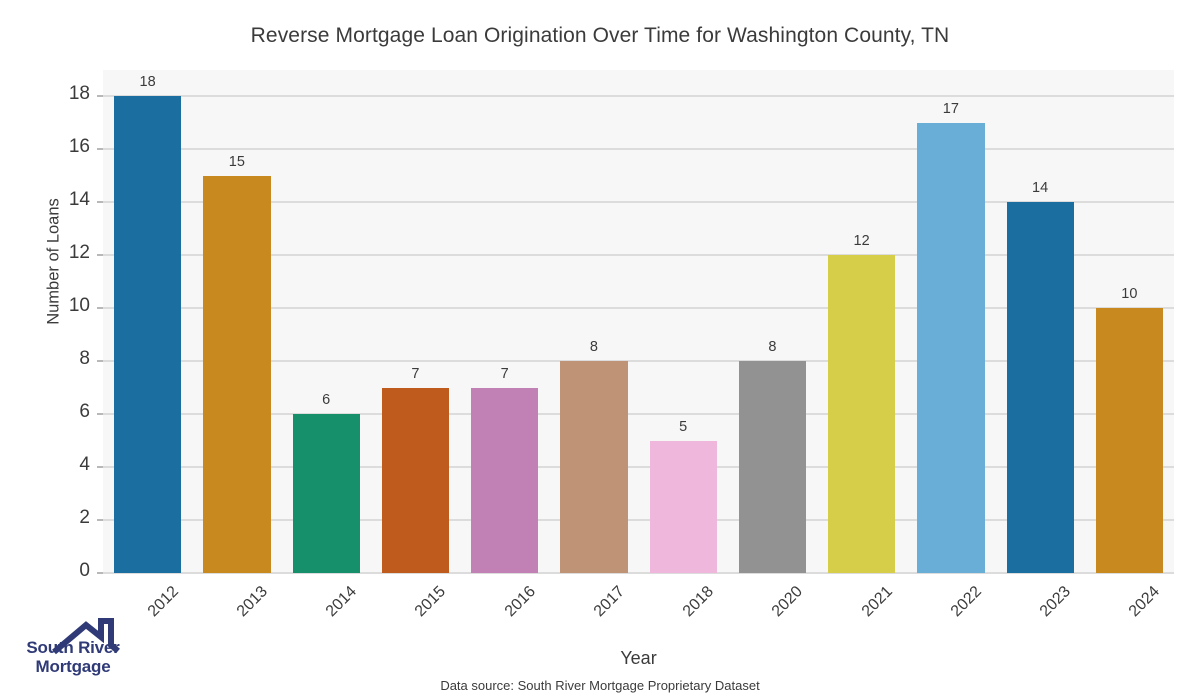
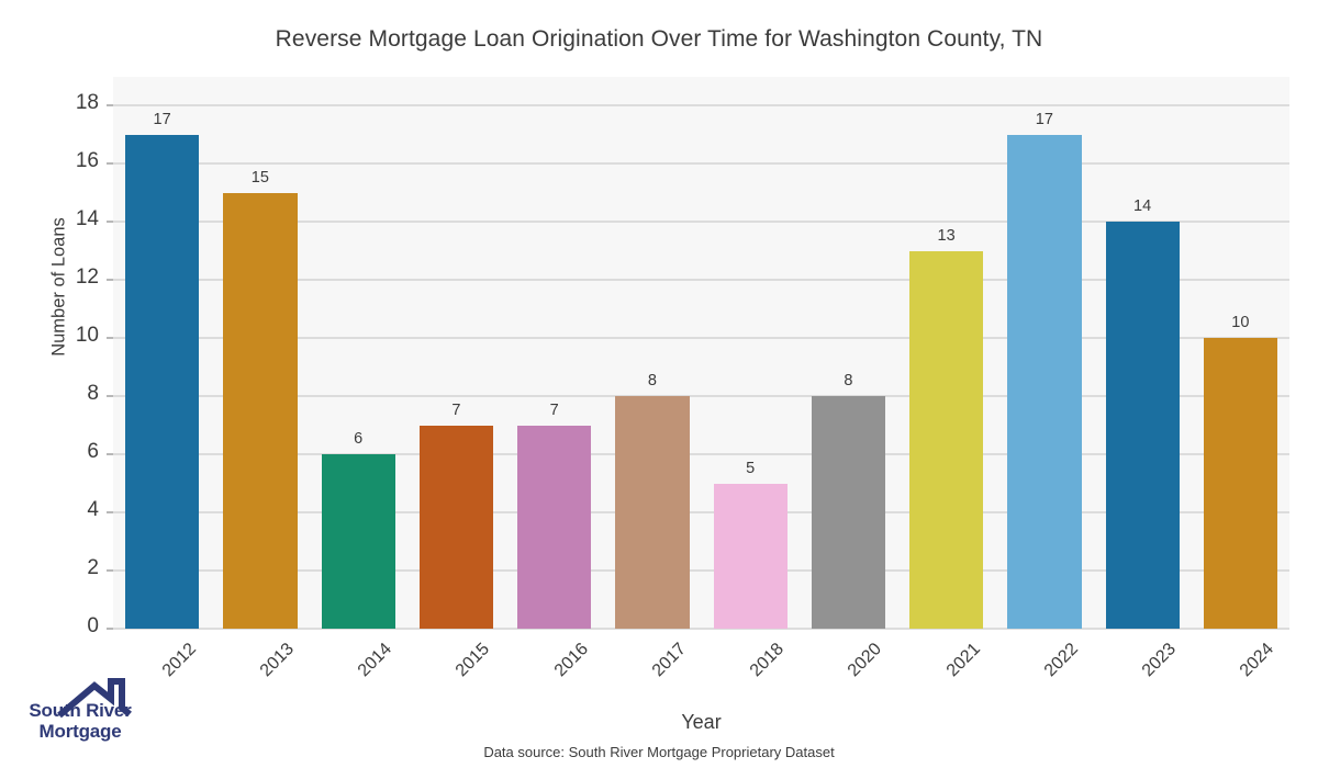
2012: 18 -> 17
2021: 12 -> 13
